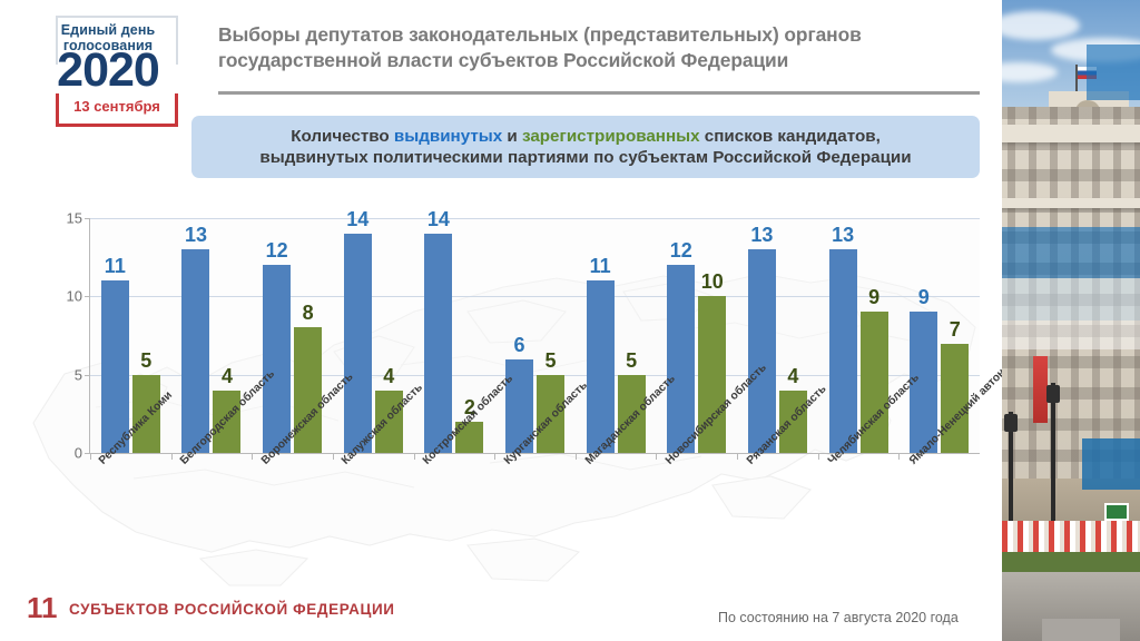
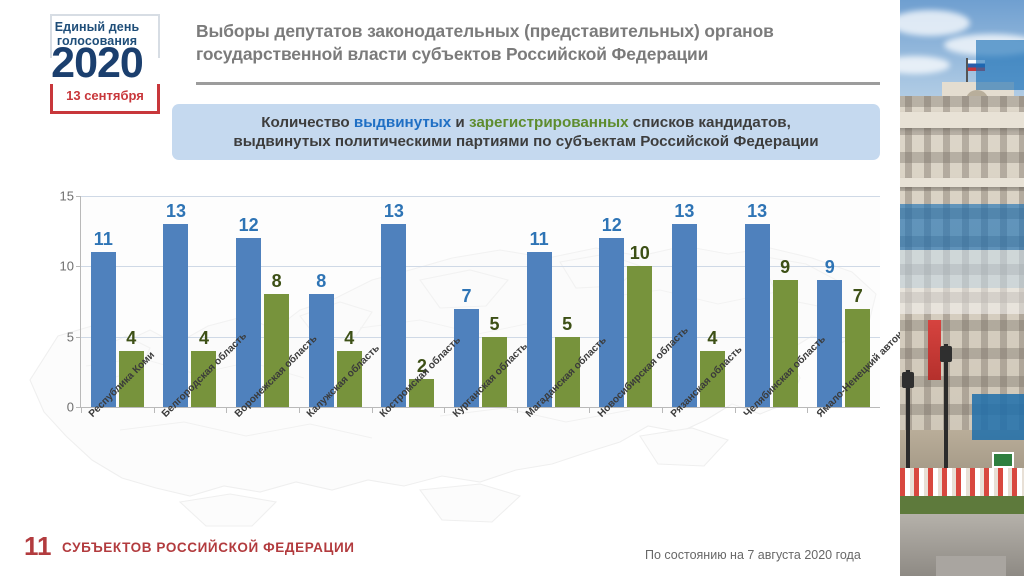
зарегистрированных/Республика Коми: 5 -> 4
выдвинутых/Калужская область: 14 -> 8
выдвинутых/Костромская область: 14 -> 13
выдвинутых/Курганская область: 6 -> 7
